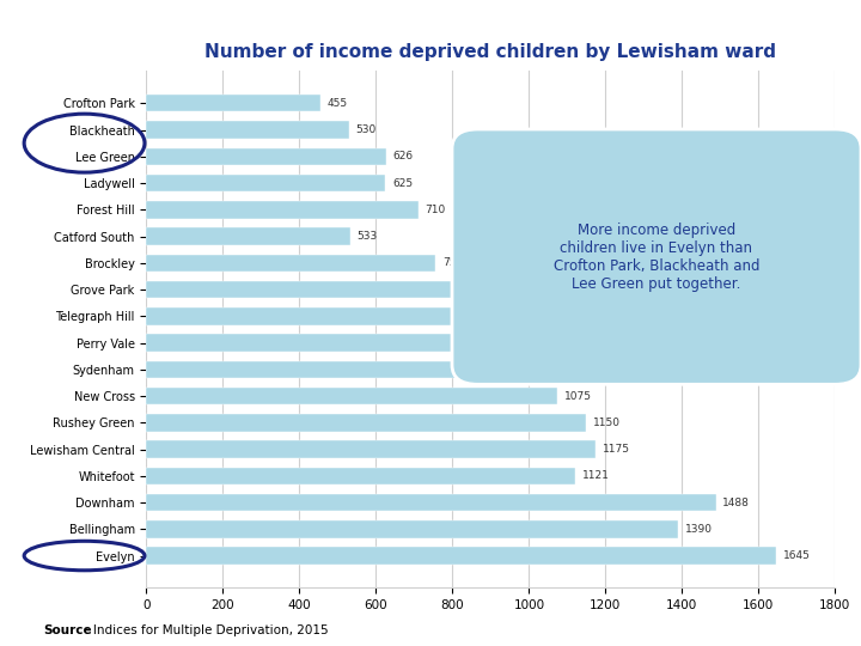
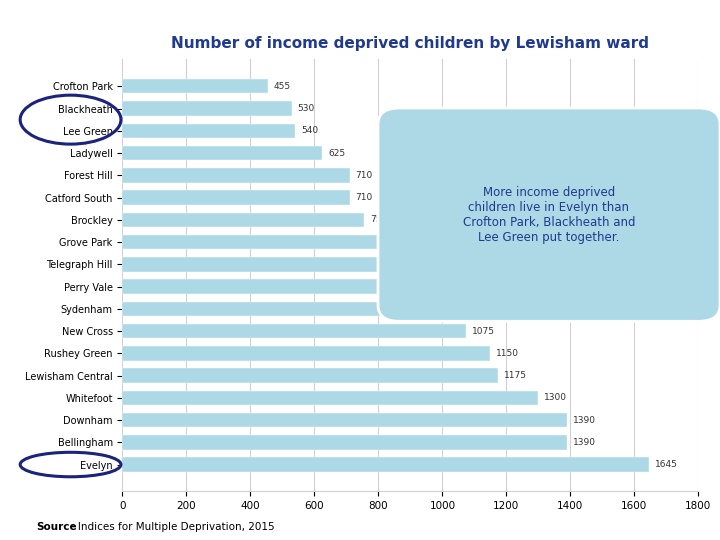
Lee Green: 626 -> 540
Catford South: 533 -> 710
Whitefoot: 1121 -> 1300
Downham: 1488 -> 1390
